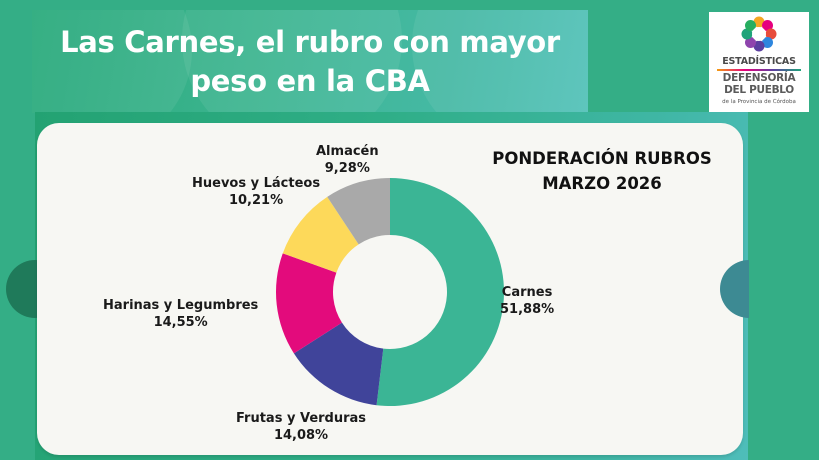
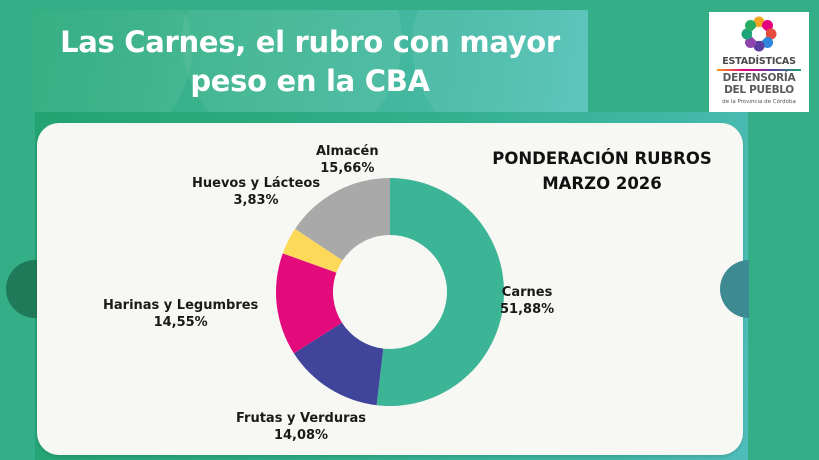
Huevos y Lácteos: 10,21% -> 3,83%
Almacén: 9,28% -> 15,66%
